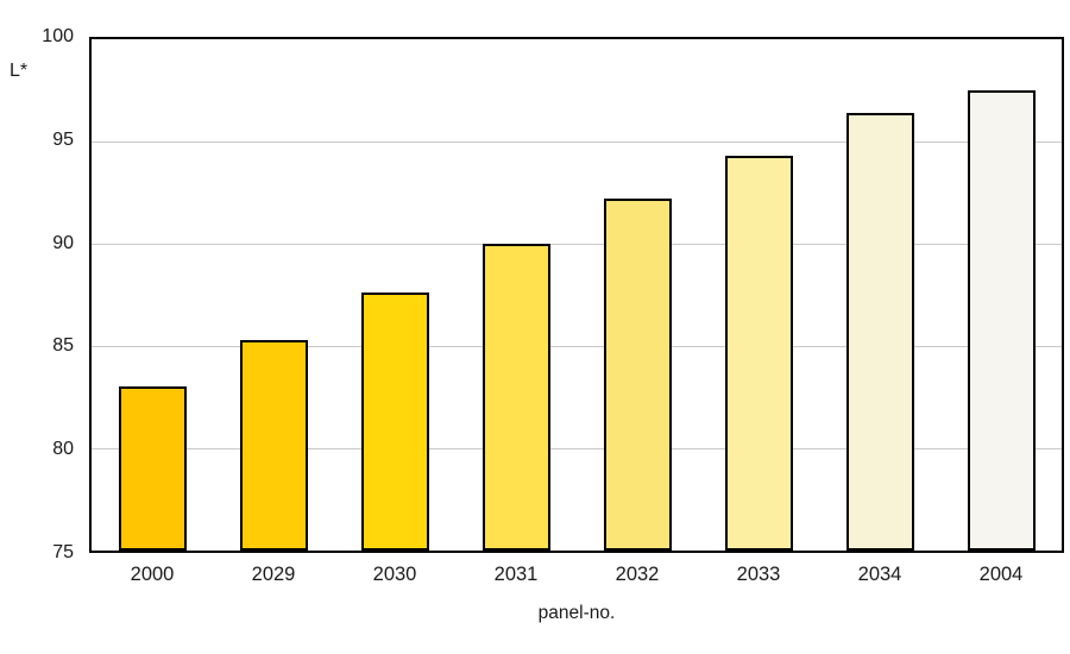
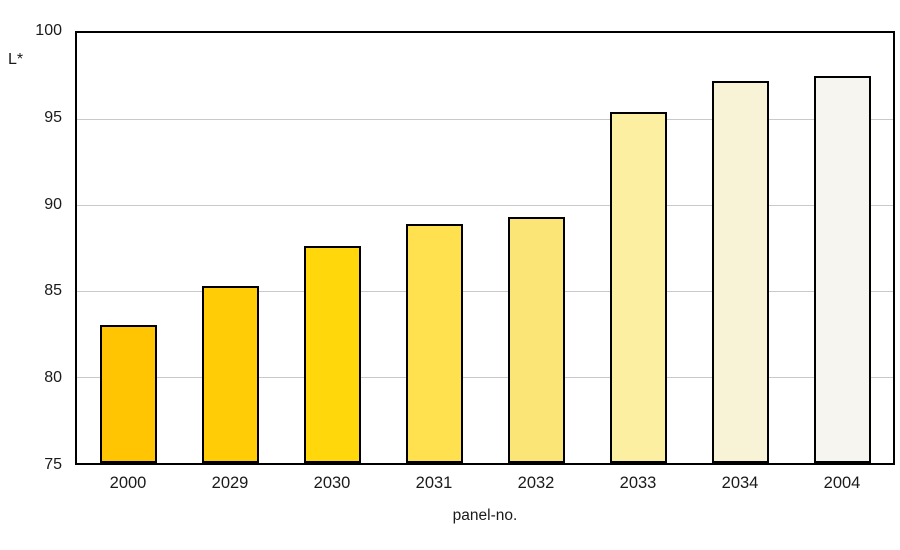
2031: 90.0 -> 88.9
2032: 92.2 -> 89.3
2033: 94.3 -> 95.4
2034: 96.4 -> 97.2
